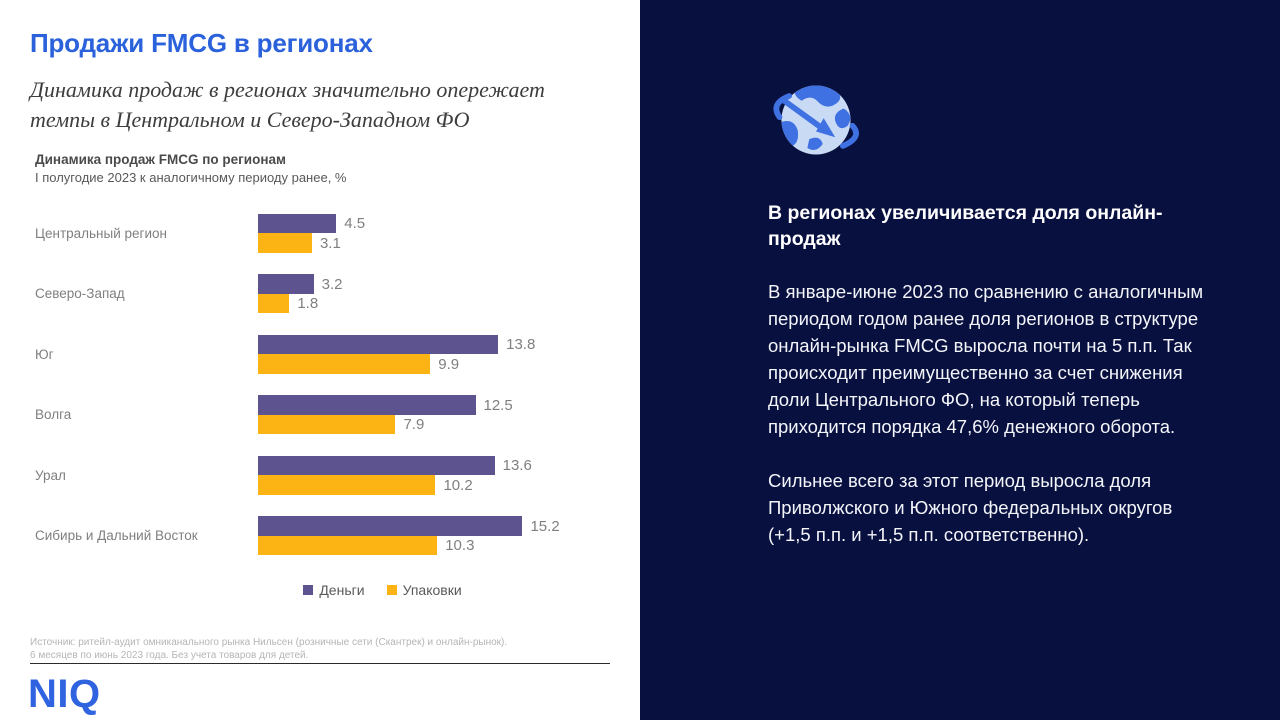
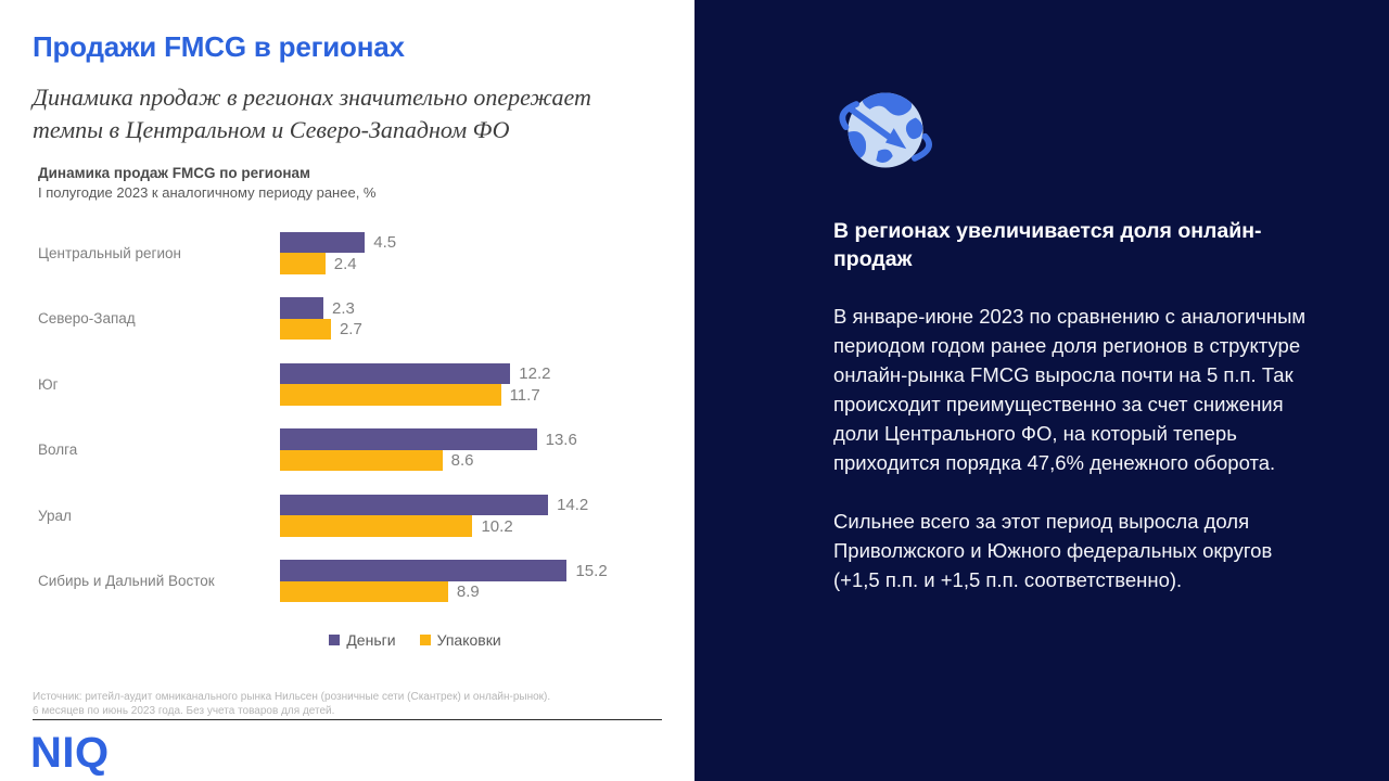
Упаковки/Центральный регион: 3.1 -> 2.4
Деньги/Северо-Запад: 3.2 -> 2.3
Упаковки/Северо-Запад: 1.8 -> 2.7
Деньги/Юг: 13.8 -> 12.2
Упаковки/Юг: 9.9 -> 11.7
Деньги/Волга: 12.5 -> 13.6
Упаковки/Волга: 7.9 -> 8.6
Деньги/Урал: 13.6 -> 14.2
Упаковки/Сибирь и Дальний Восток: 10.3 -> 8.9
